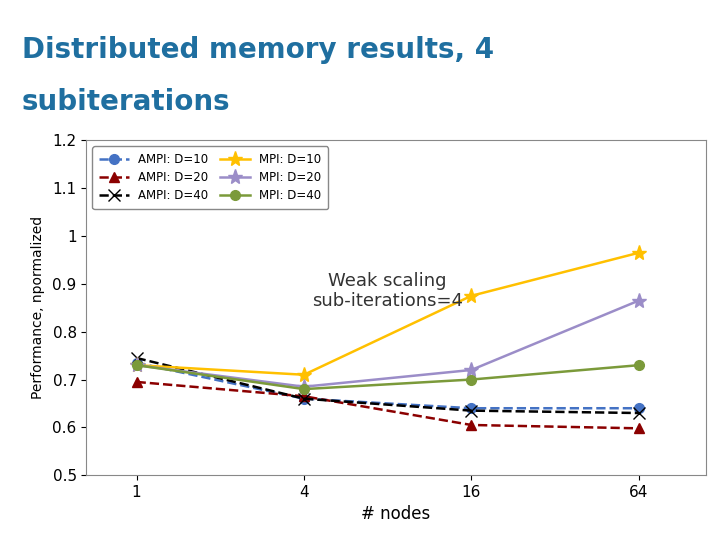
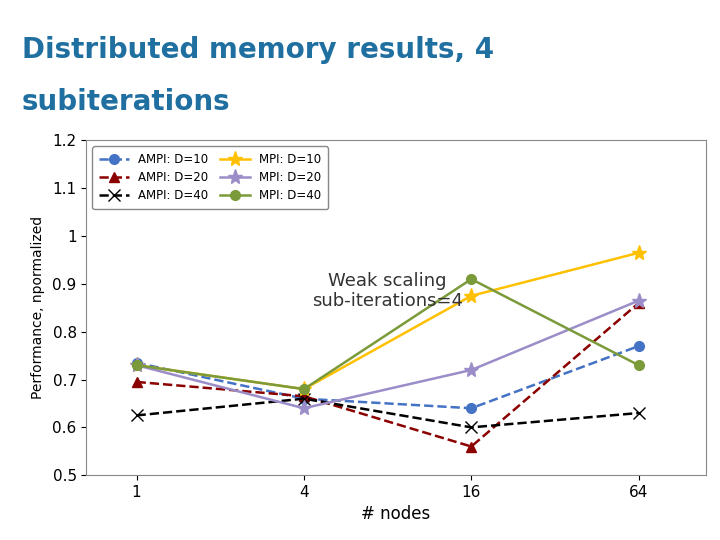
AMPI: D=40/1: 0.745 -> 0.625
MPI: D=10/4: 0.710 -> 0.680
MPI: D=20/4: 0.685 -> 0.640
AMPI: D=20/16: 0.605 -> 0.560
AMPI: D=40/16: 0.635 -> 0.600
MPI: D=40/16: 0.70 -> 0.91
AMPI: D=10/64: 0.640 -> 0.770
AMPI: D=20/64: 0.598 -> 0.860
